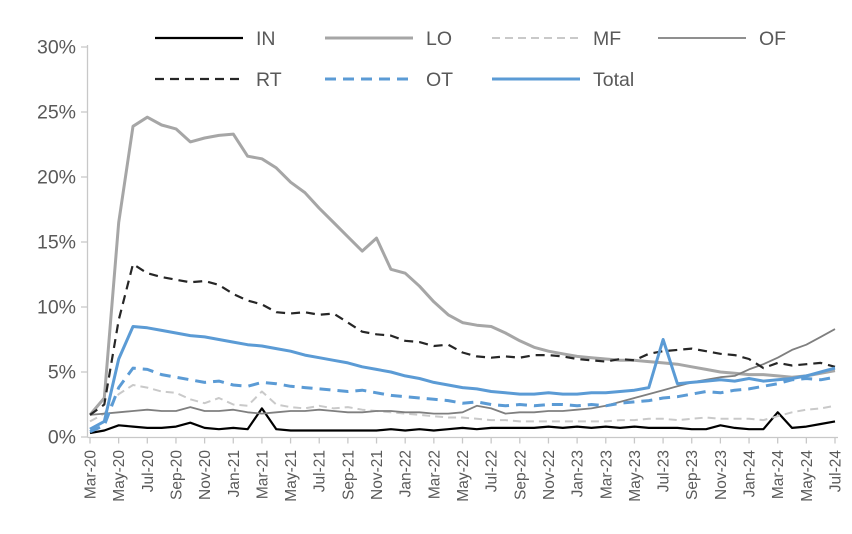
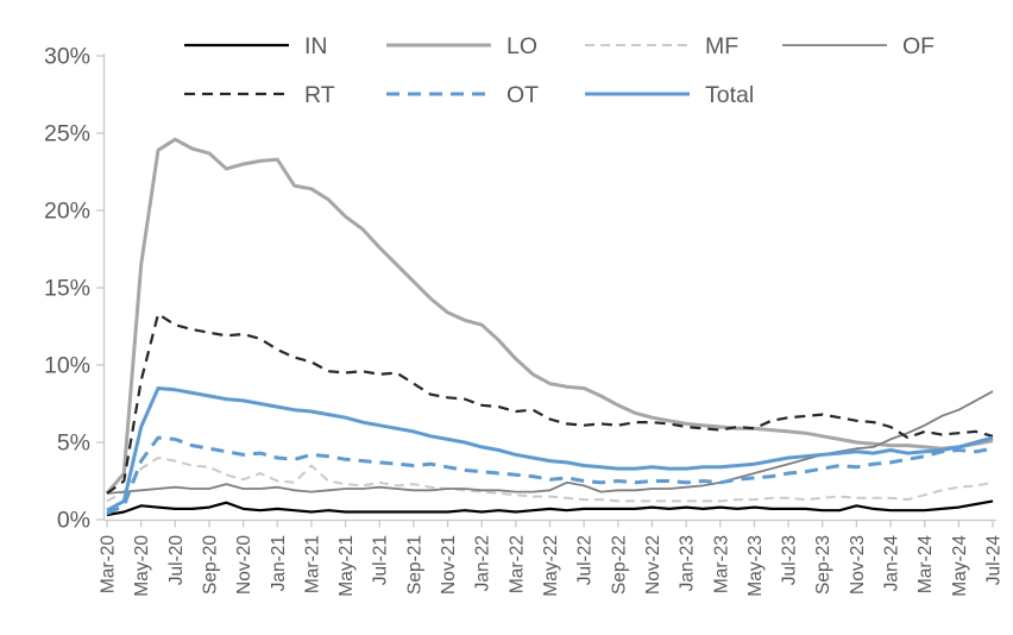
IN/Mar-21: 2.2% -> 0.5%
LO/Nov-21: 15.3% -> 13.4%
Total/Jul-23: 7.5% -> 4.0%
IN/Mar-24: 1.9% -> 0.6%
